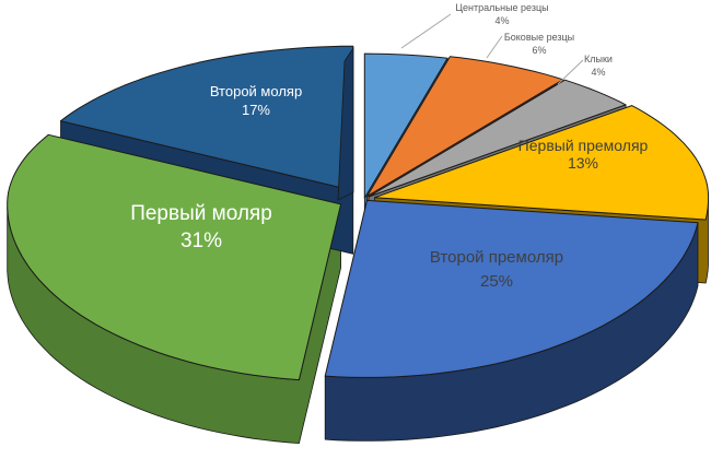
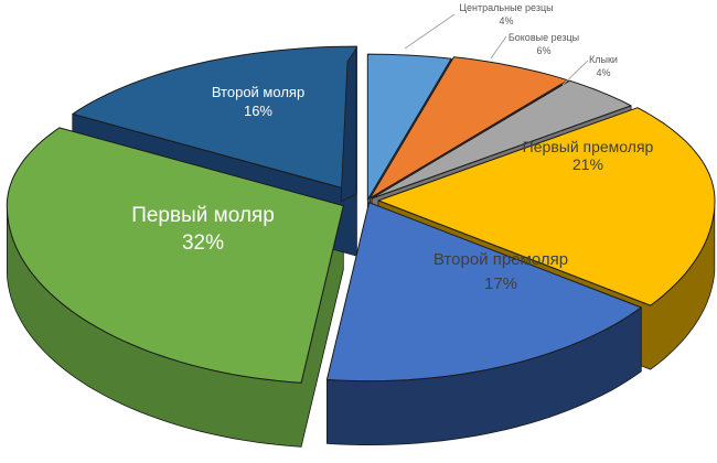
Первый премоляр: 13% -> 21%
Второй премоляр: 25% -> 17%
Первый моляр: 31% -> 32%
Второй моляр: 17% -> 16%
